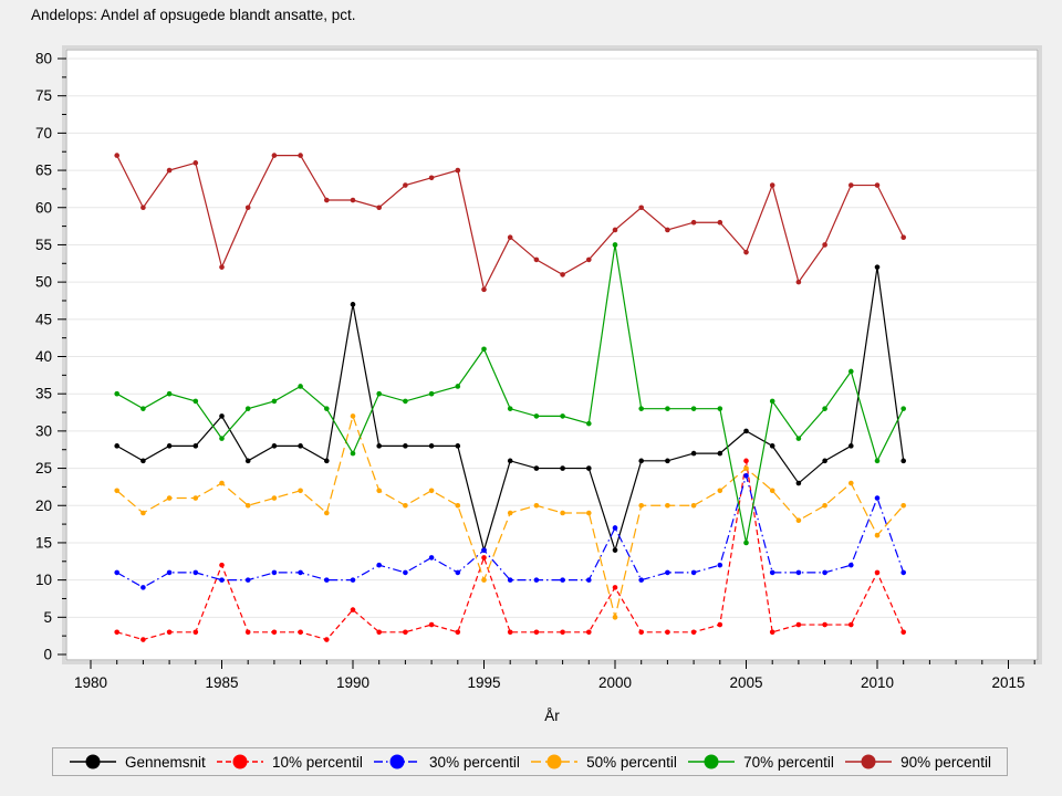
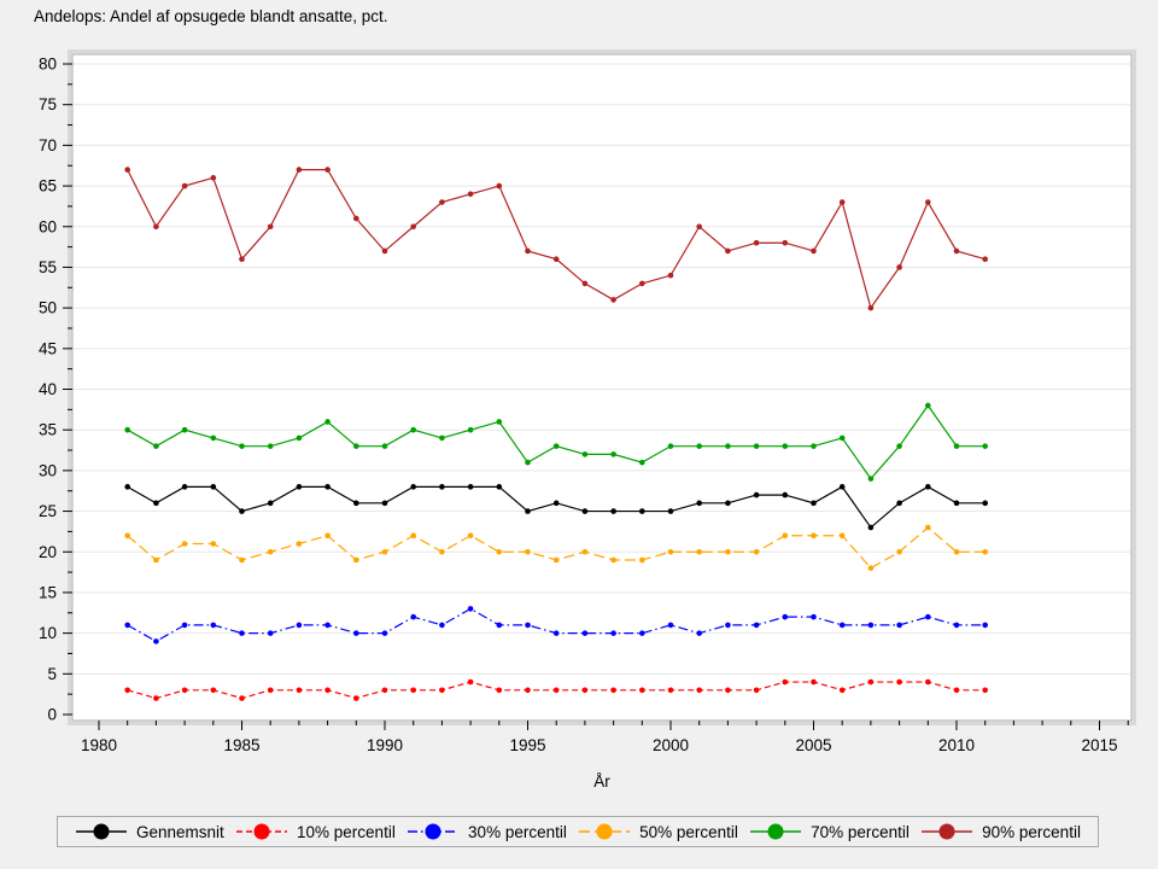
Gennemsnit/1985: 32 -> 25
10% percentil/1985: 12 -> 2
50% percentil/1985: 23 -> 19
70% percentil/1985: 29 -> 33
90% percentil/1985: 52 -> 56
Gennemsnit/1990: 47 -> 26
10% percentil/1990: 6 -> 3
50% percentil/1990: 32 -> 20
70% percentil/1990: 27 -> 33
90% percentil/1990: 61 -> 57
Gennemsnit/1995: 14 -> 25
10% percentil/1995: 13 -> 3
30% percentil/1995: 14 -> 11
50% percentil/1995: 10 -> 20
70% percentil/1995: 41 -> 31
90% percentil/1995: 49 -> 57
Gennemsnit/2000: 14 -> 25
10% percentil/2000: 9 -> 3
30% percentil/2000: 17 -> 11
50% percentil/2000: 5 -> 20
70% percentil/2000: 55 -> 33
90% percentil/2000: 57 -> 54
Gennemsnit/2005: 30 -> 26
10% percentil/2005: 26 -> 4
30% percentil/2005: 24 -> 12
50% percentil/2005: 25 -> 22
70% percentil/2005: 15 -> 33
90% percentil/2005: 54 -> 57
Gennemsnit/2010: 52 -> 26
10% percentil/2010: 11 -> 3
30% percentil/2010: 21 -> 11
50% percentil/2010: 16 -> 20
70% percentil/2010: 26 -> 33
90% percentil/2010: 63 -> 57
